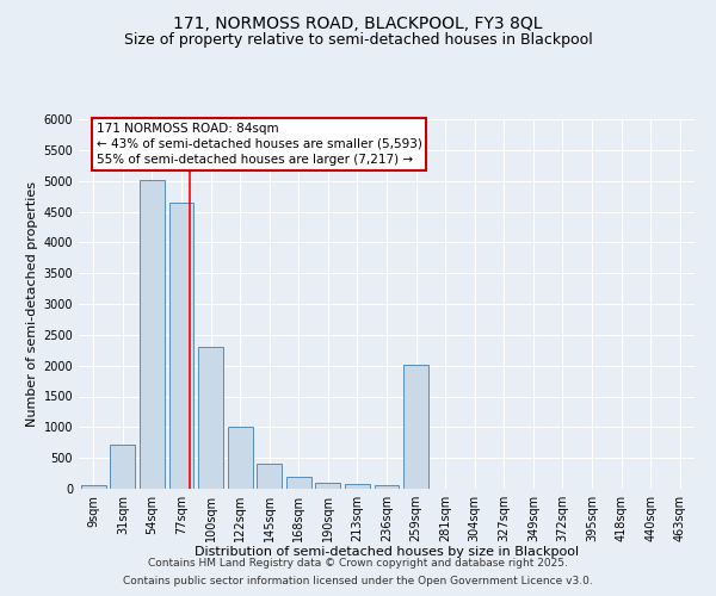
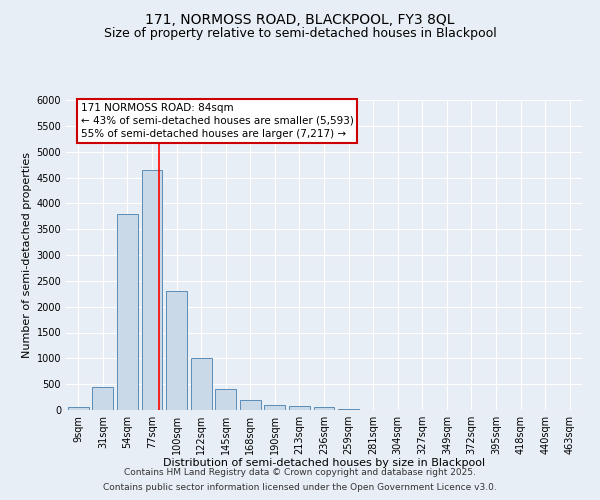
31sqm: 720 -> 450
54sqm: 5020 -> 3800
259sqm: 2020 -> 20
